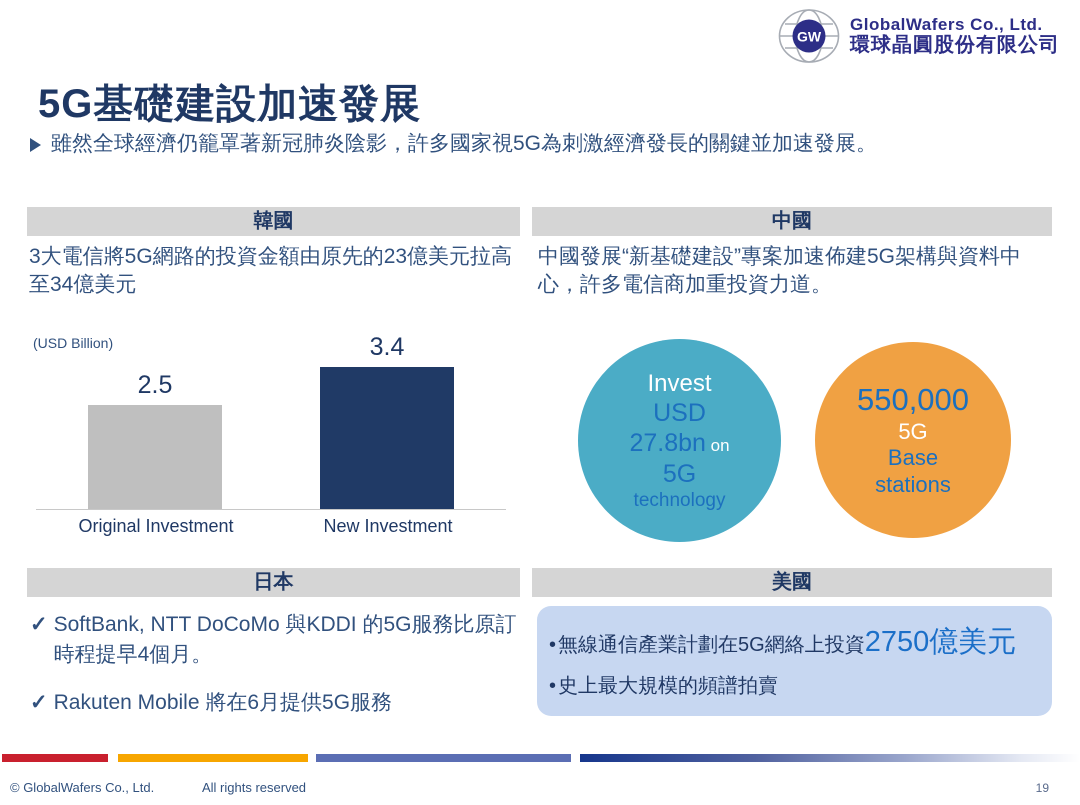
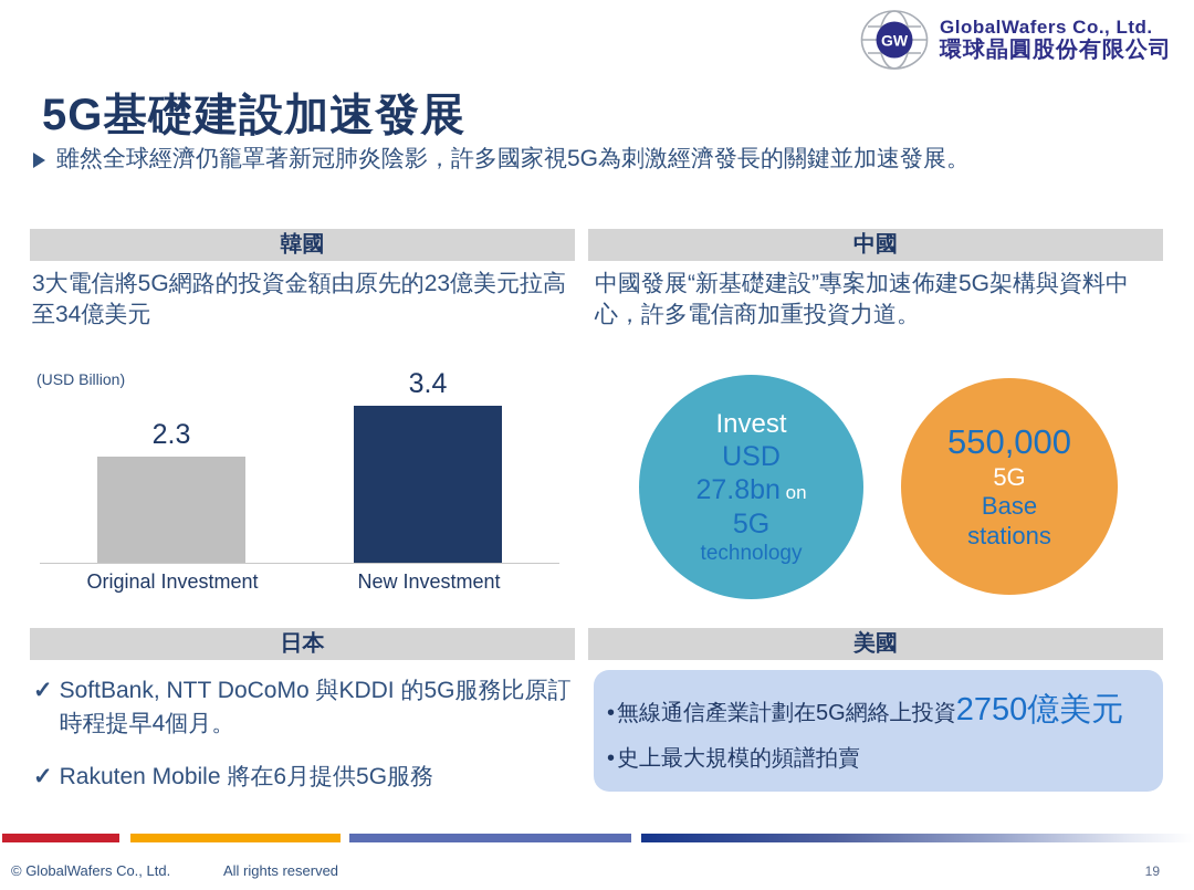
Original Investment: 2.5 -> 2.3
